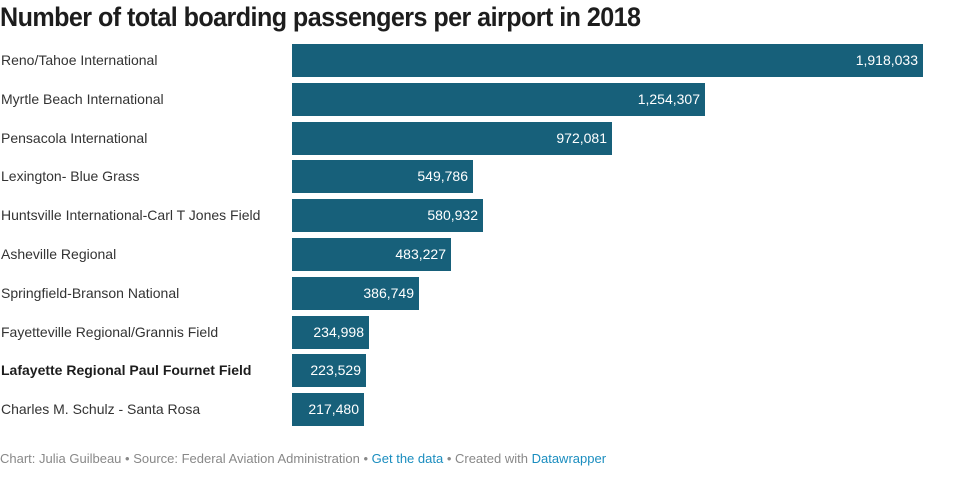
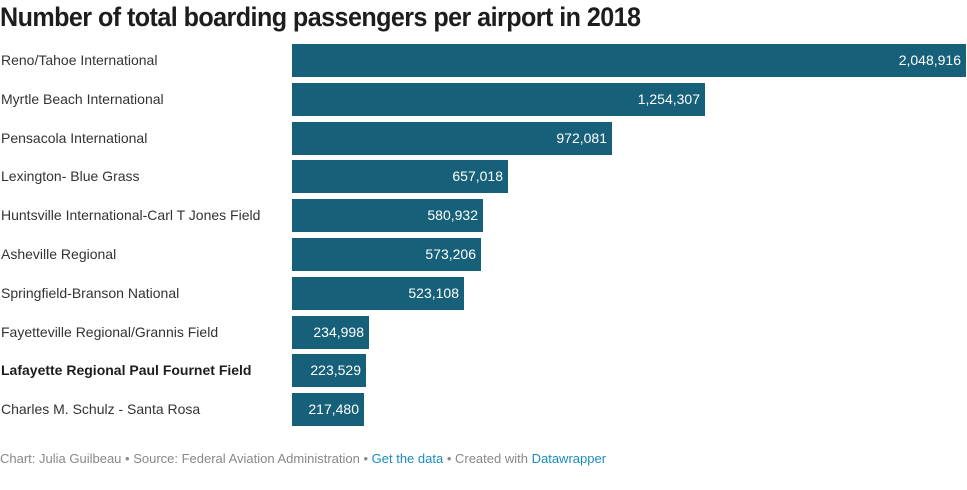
Reno/Tahoe International: 1,918,033 -> 2,048,916
Lexington- Blue Grass: 549,786 -> 657,018
Asheville Regional: 483,227 -> 573,206
Springfield-Branson National: 386,749 -> 523,108
